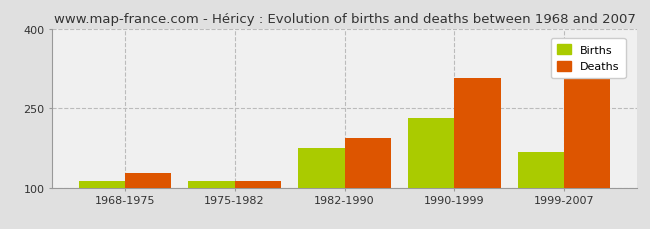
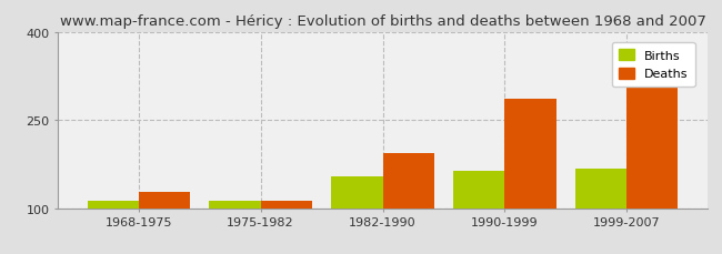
Births/1982-1990: 175 -> 154
Births/1990-1999: 232 -> 164
Deaths/1990-1999: 308 -> 286
